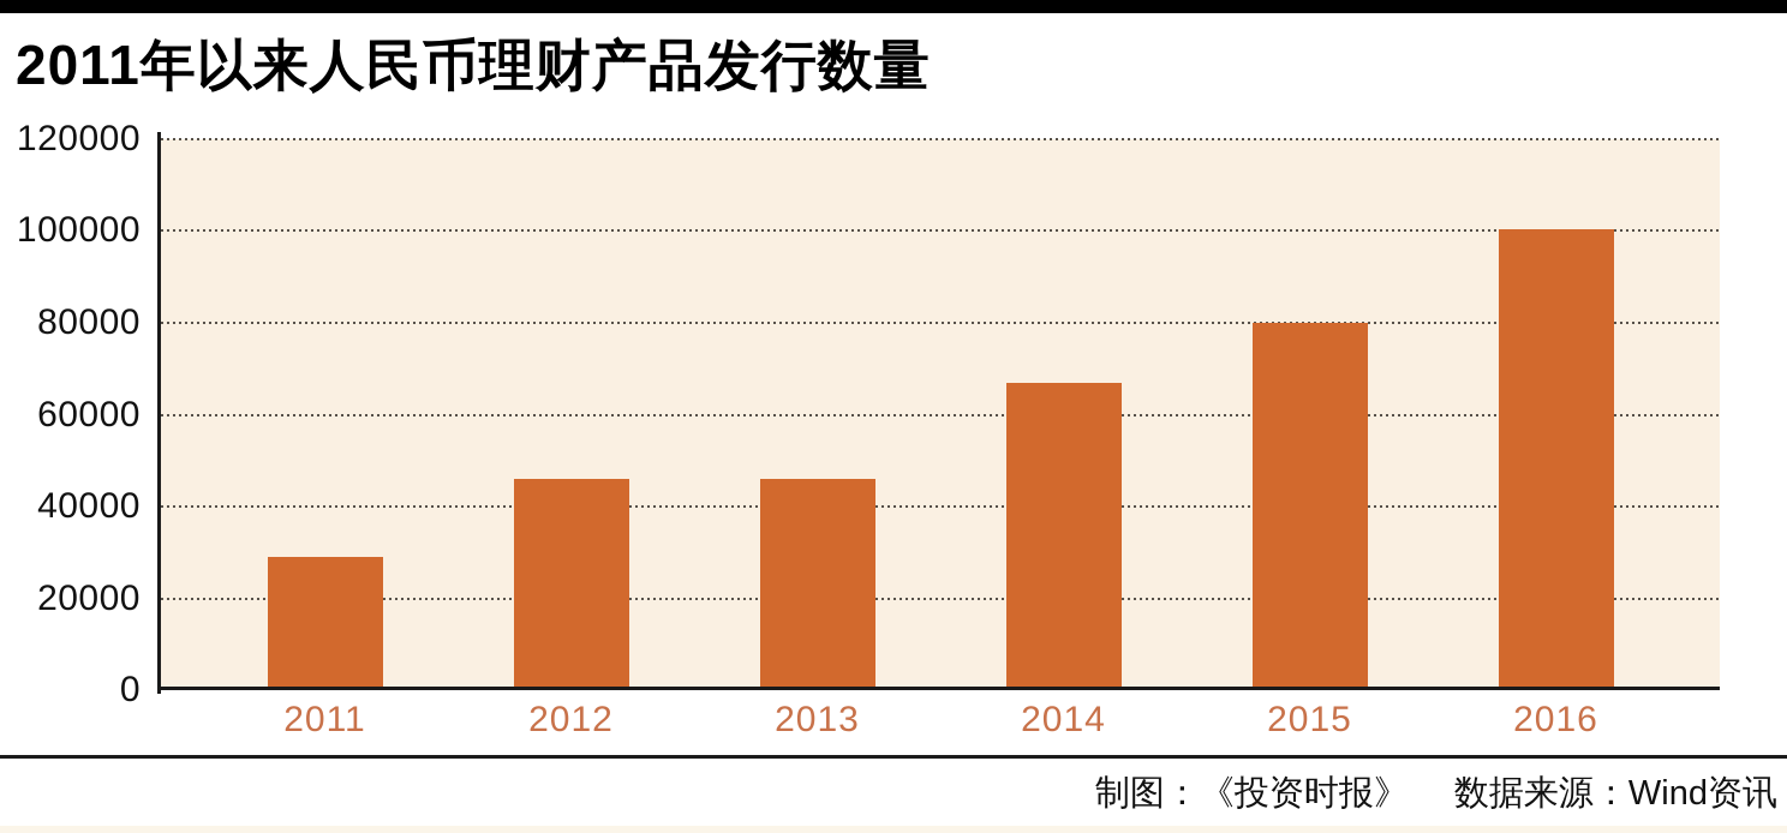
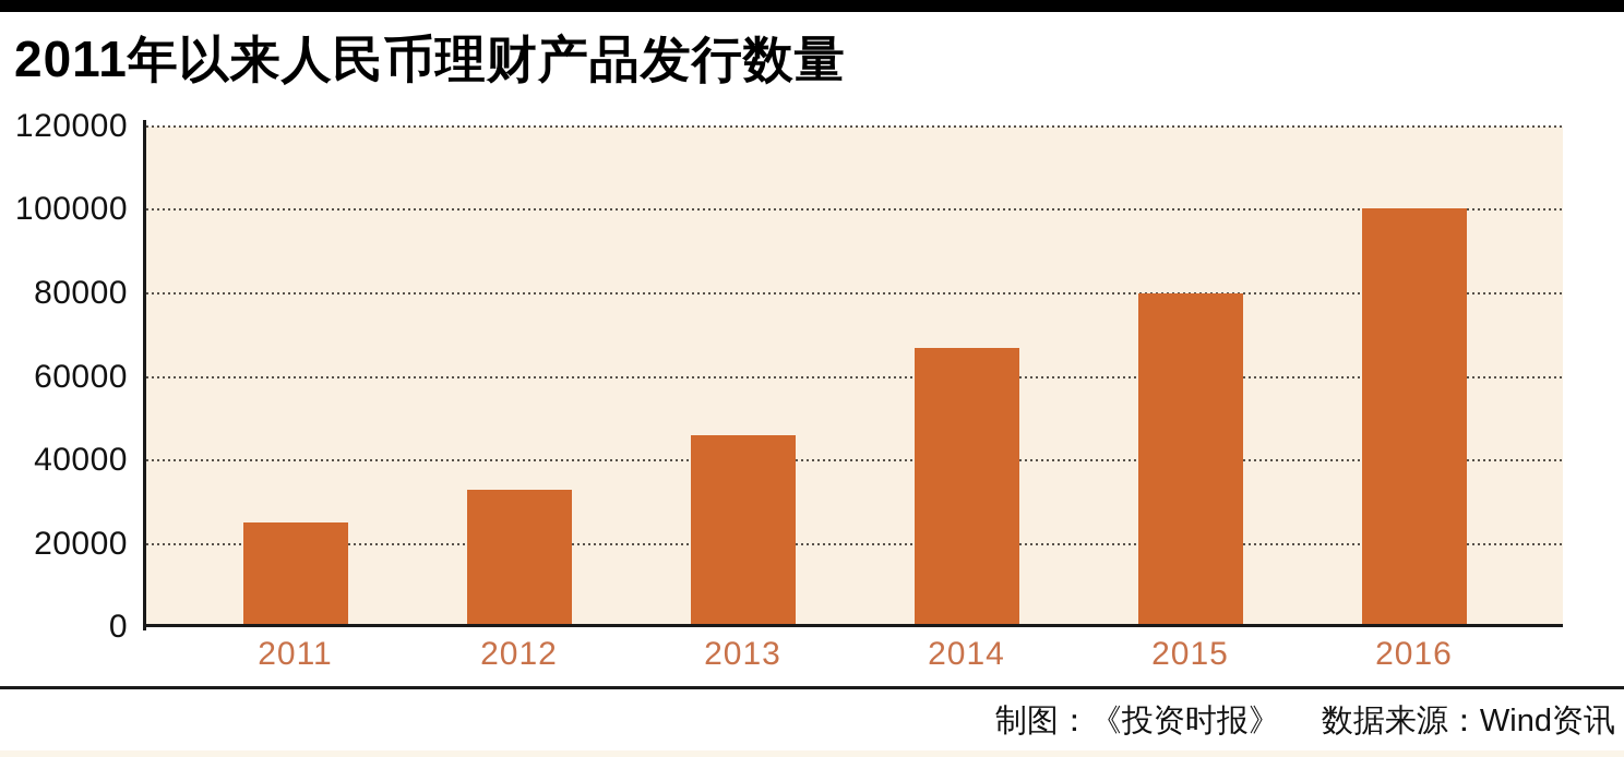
2011: 29000 -> 25000
2012: 46000 -> 33000
